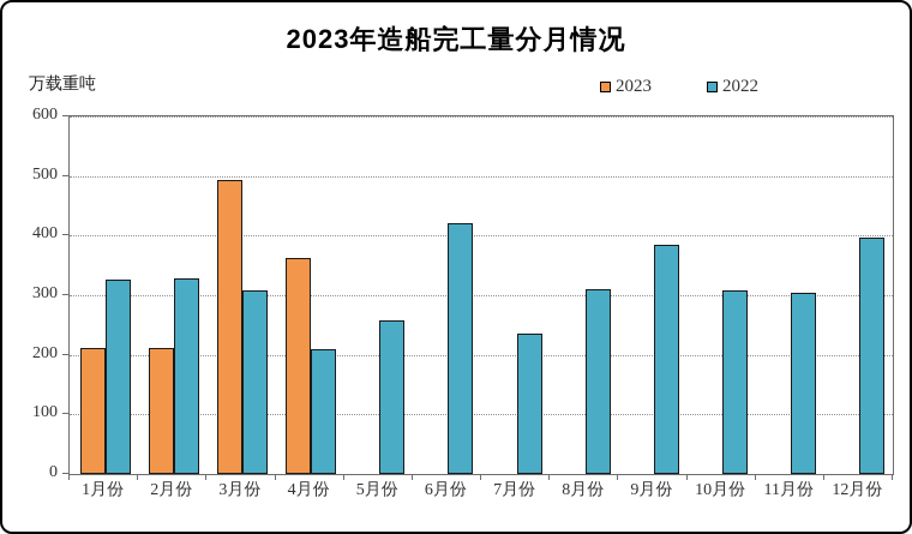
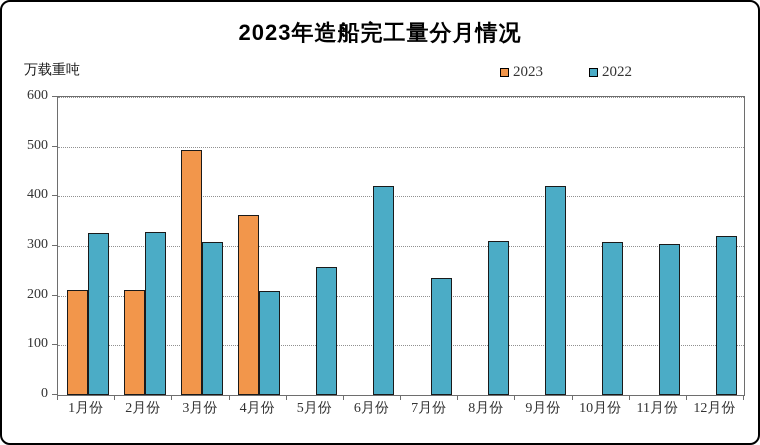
2022/9月份: 380 -> 420
2022/12月份: 400 -> 320
